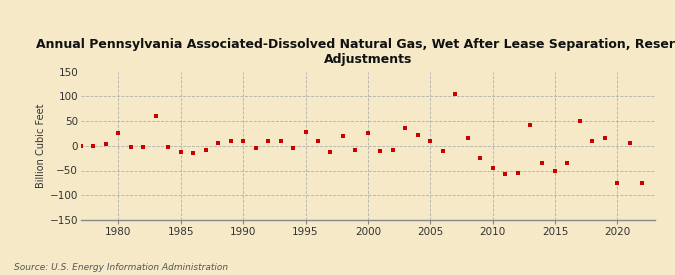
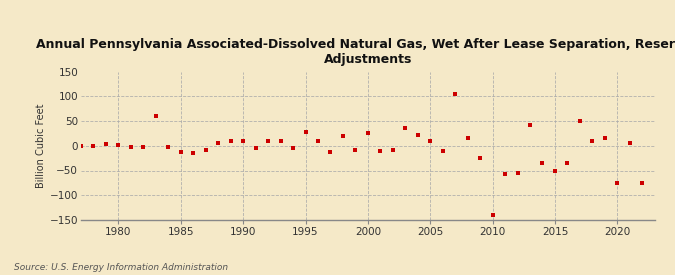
1980: 25 -> 2
2010: -45 -> -140
